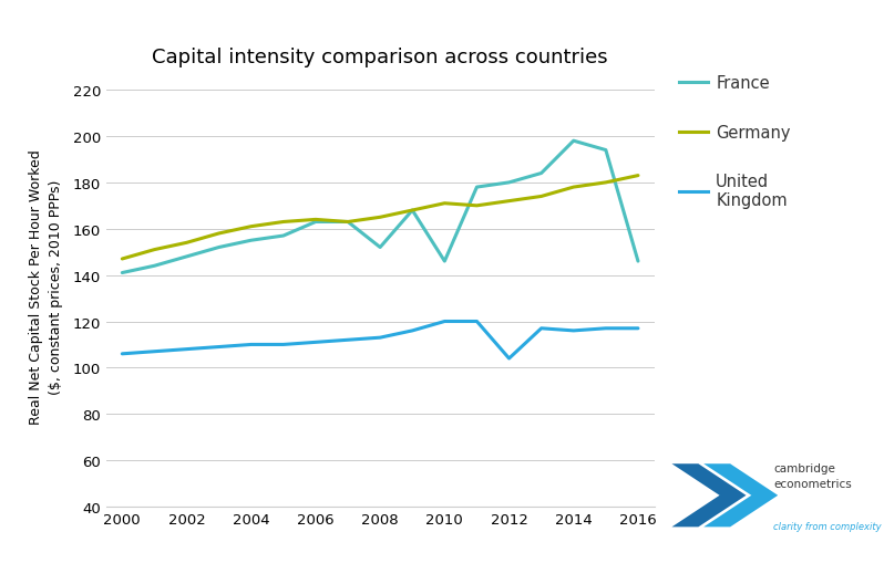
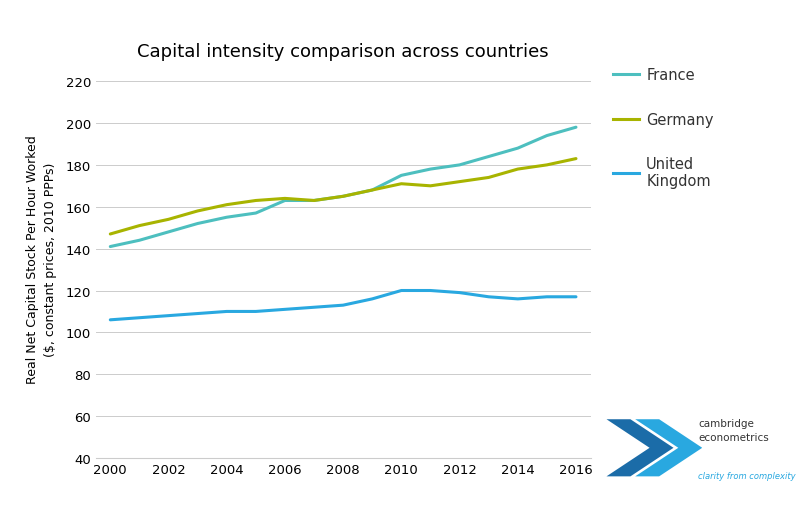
France/2008: 152 -> 165
France/2010: 146 -> 175
United Kingdom/2012: 104 -> 119
France/2014: 198 -> 188
France/2016: 146 -> 198
